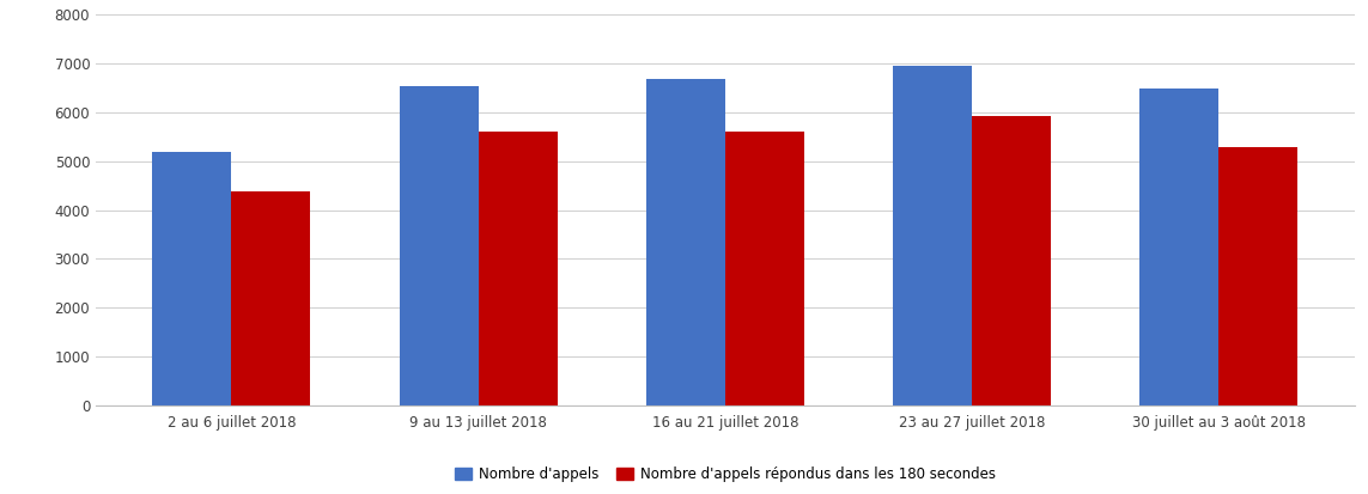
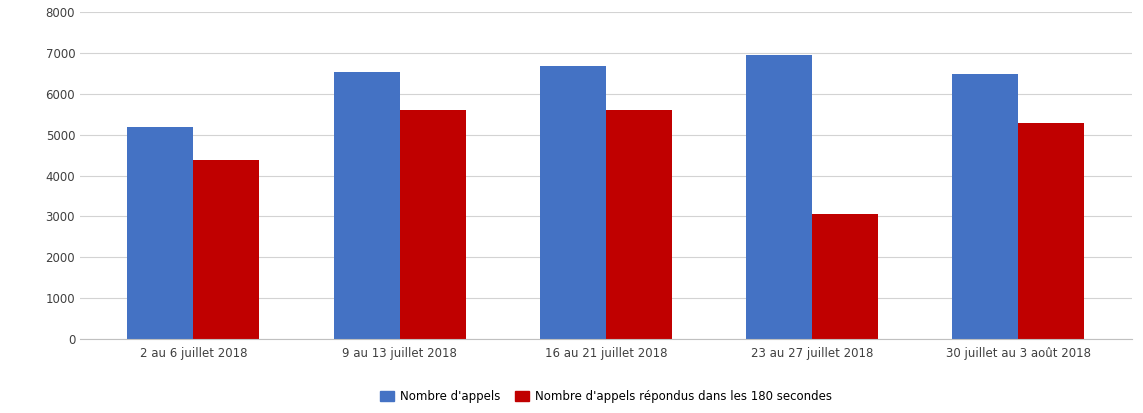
Nombre d'appels répondus dans les 180 secondes/23 au 27 juillet 2018: 5930 -> 3050
